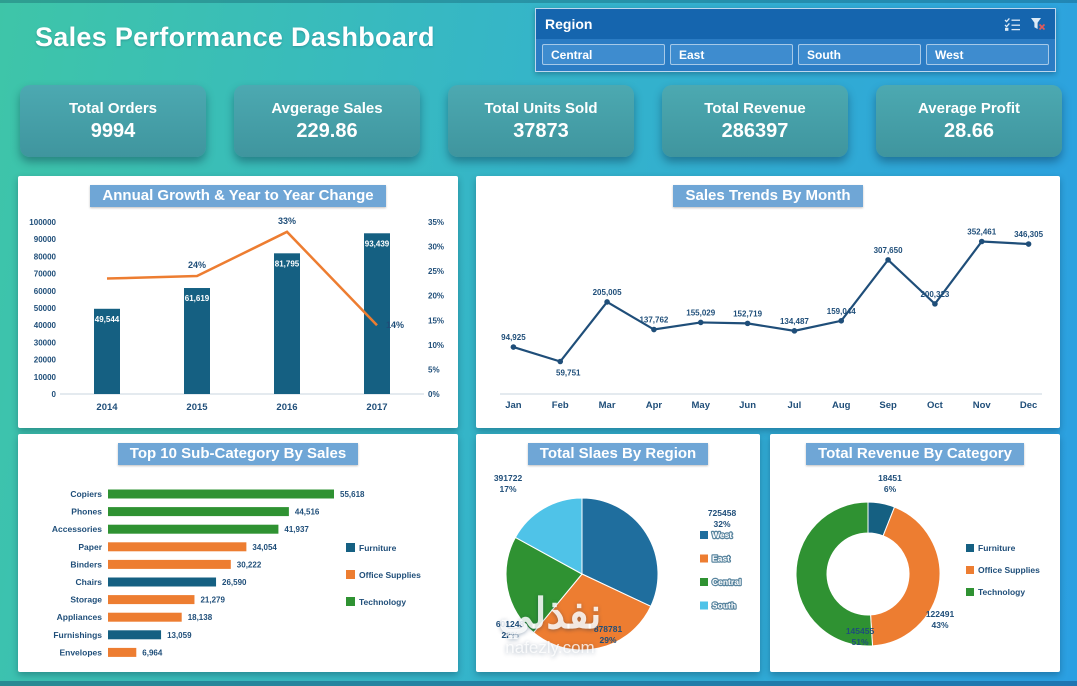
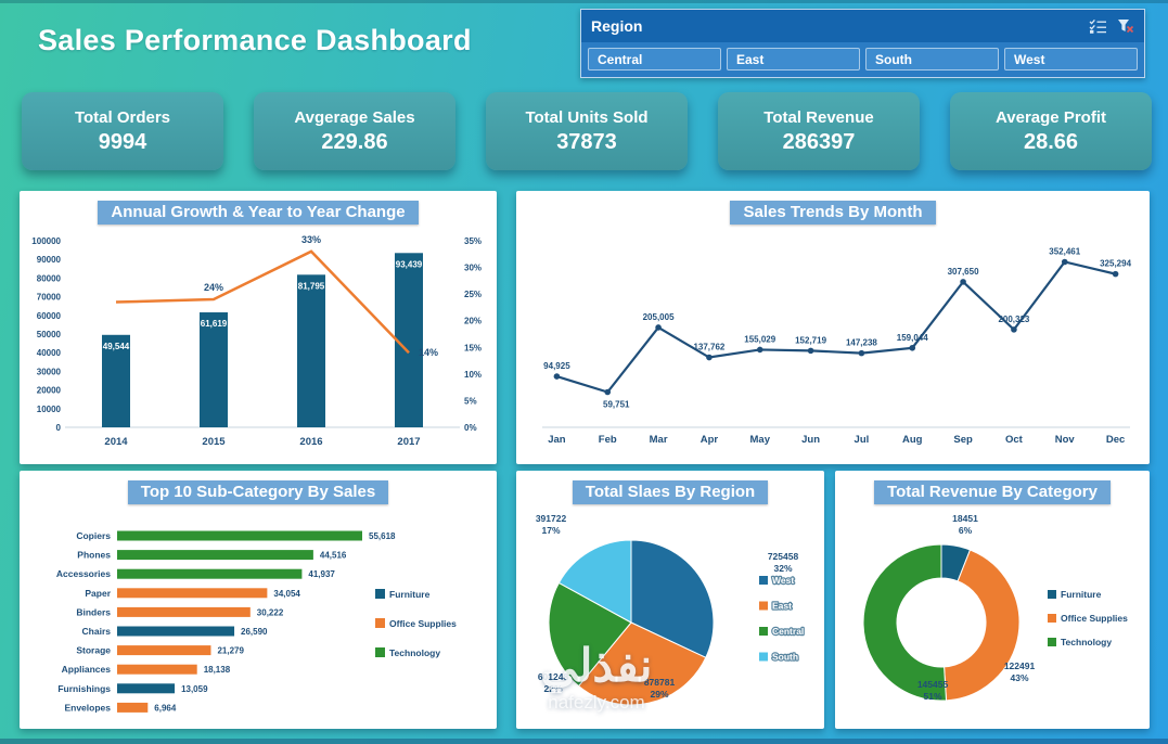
Sales Trends By Month/Jul: 134,487 -> 147,238
Sales Trends By Month/Dec: 346,305 -> 325,294
